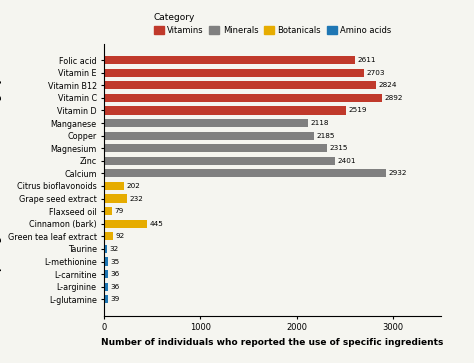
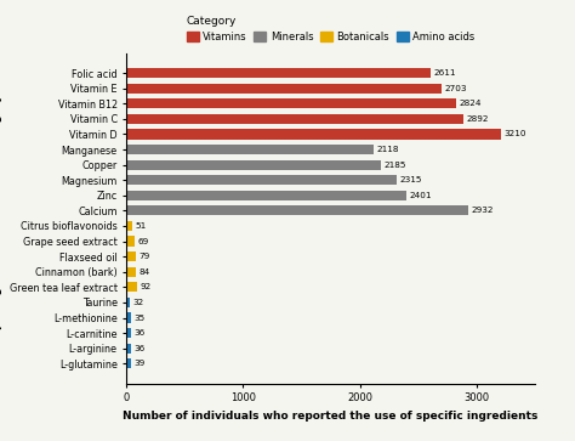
Vitamin D: 2519 -> 3210
Citrus bioflavonoids: 202 -> 51
Grape seed extract: 232 -> 69
Cinnamon (bark): 445 -> 84
